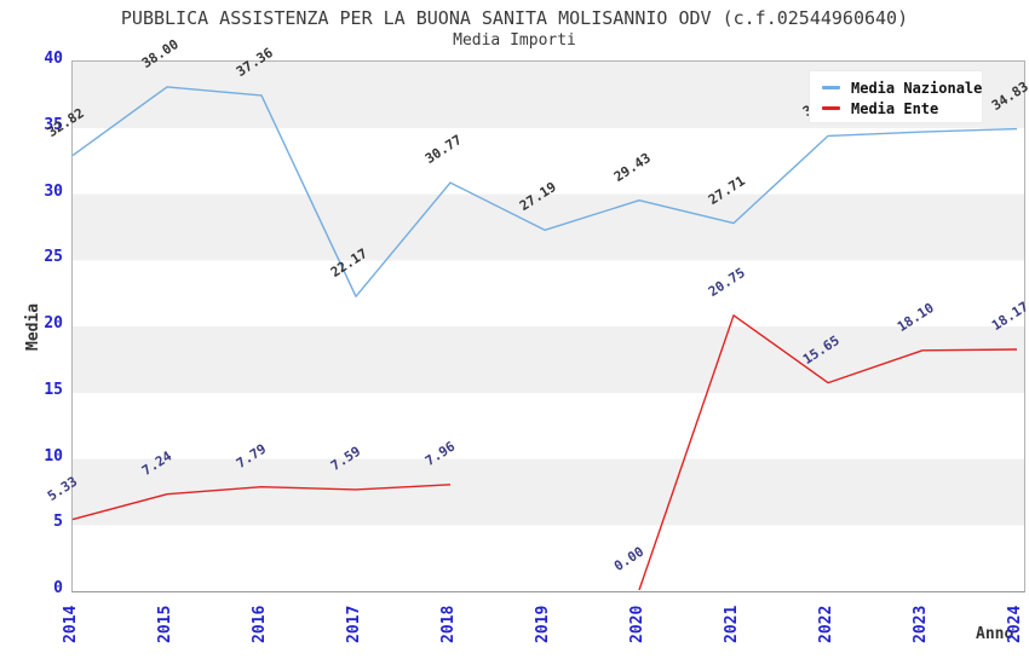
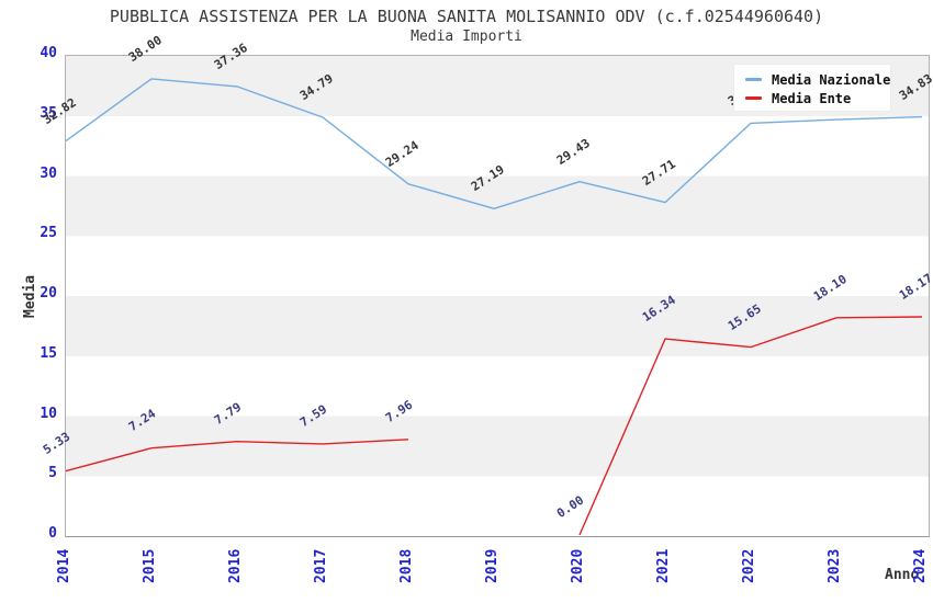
Media Nazionale/2017: 22.17 -> 34.79
Media Nazionale/2018: 30.77 -> 29.24
Media Ente/2021: 20.75 -> 16.34
